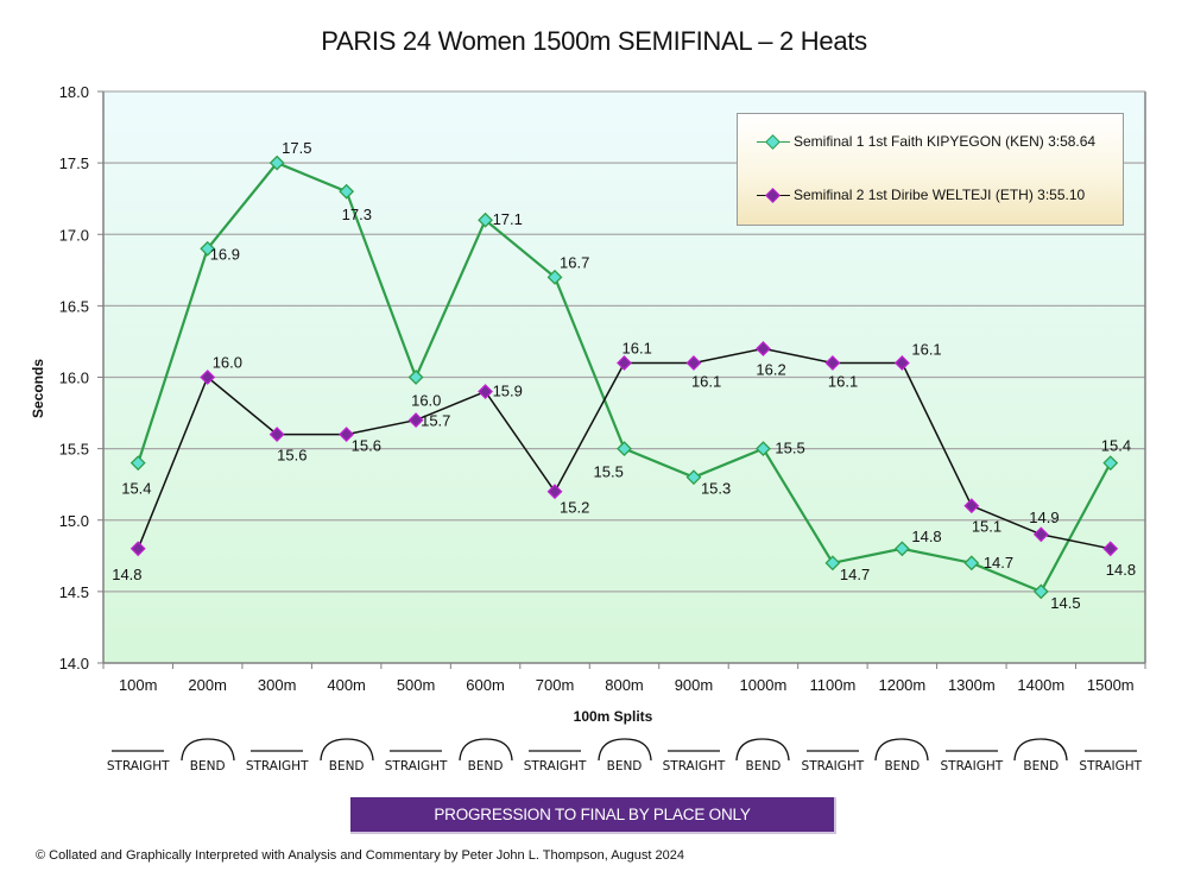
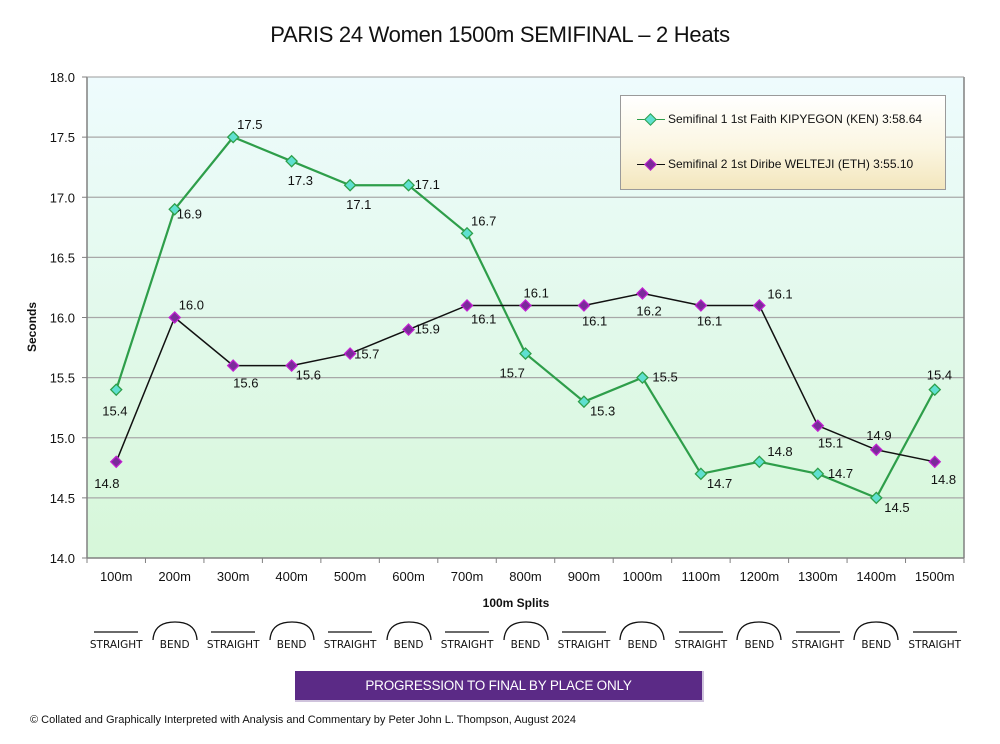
Semifinal 1 1st Faith KIPYEGON (KEN) 3:58.64/500m: 16.0 -> 17.1
Semifinal 2 1st Diribe WELTEJI (ETH) 3:55.10/700m: 15.2 -> 16.1
Semifinal 1 1st Faith KIPYEGON (KEN) 3:58.64/800m: 15.5 -> 15.7
